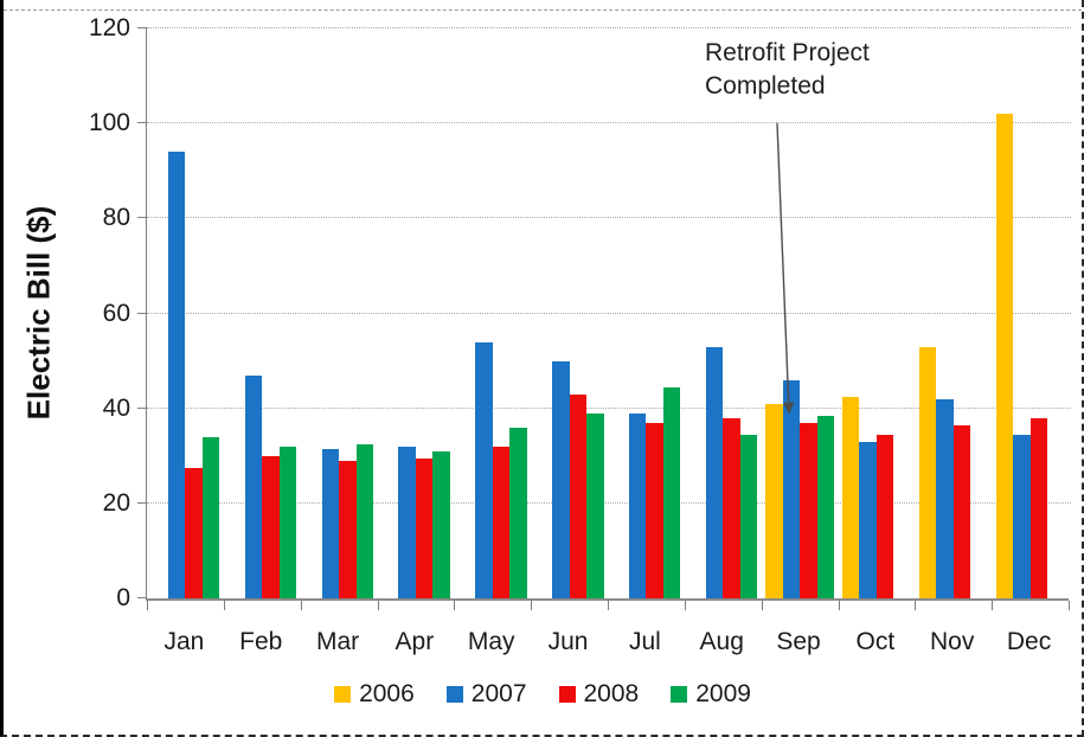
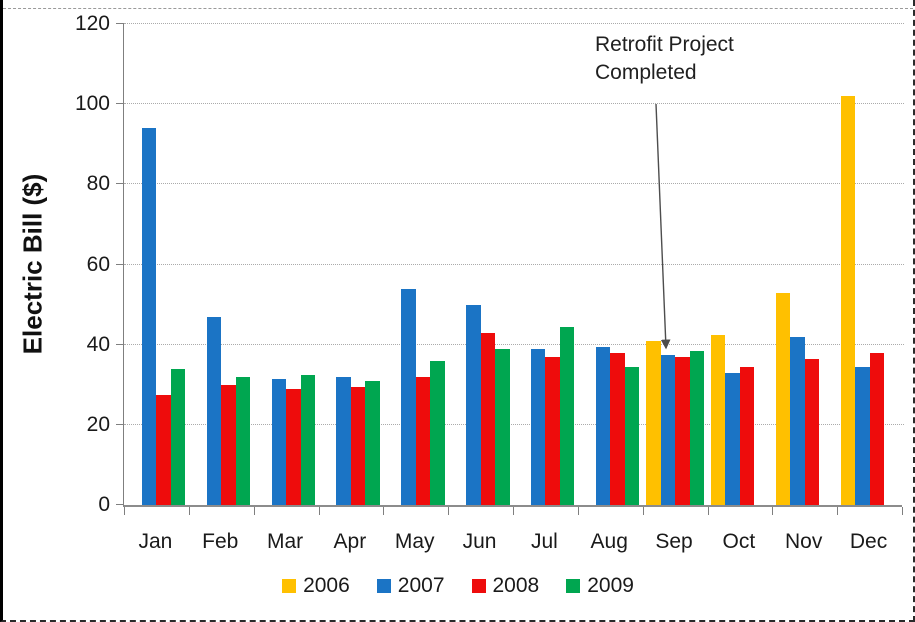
2007/Aug: 53 -> 40
2007/Sep: 46 -> 38
